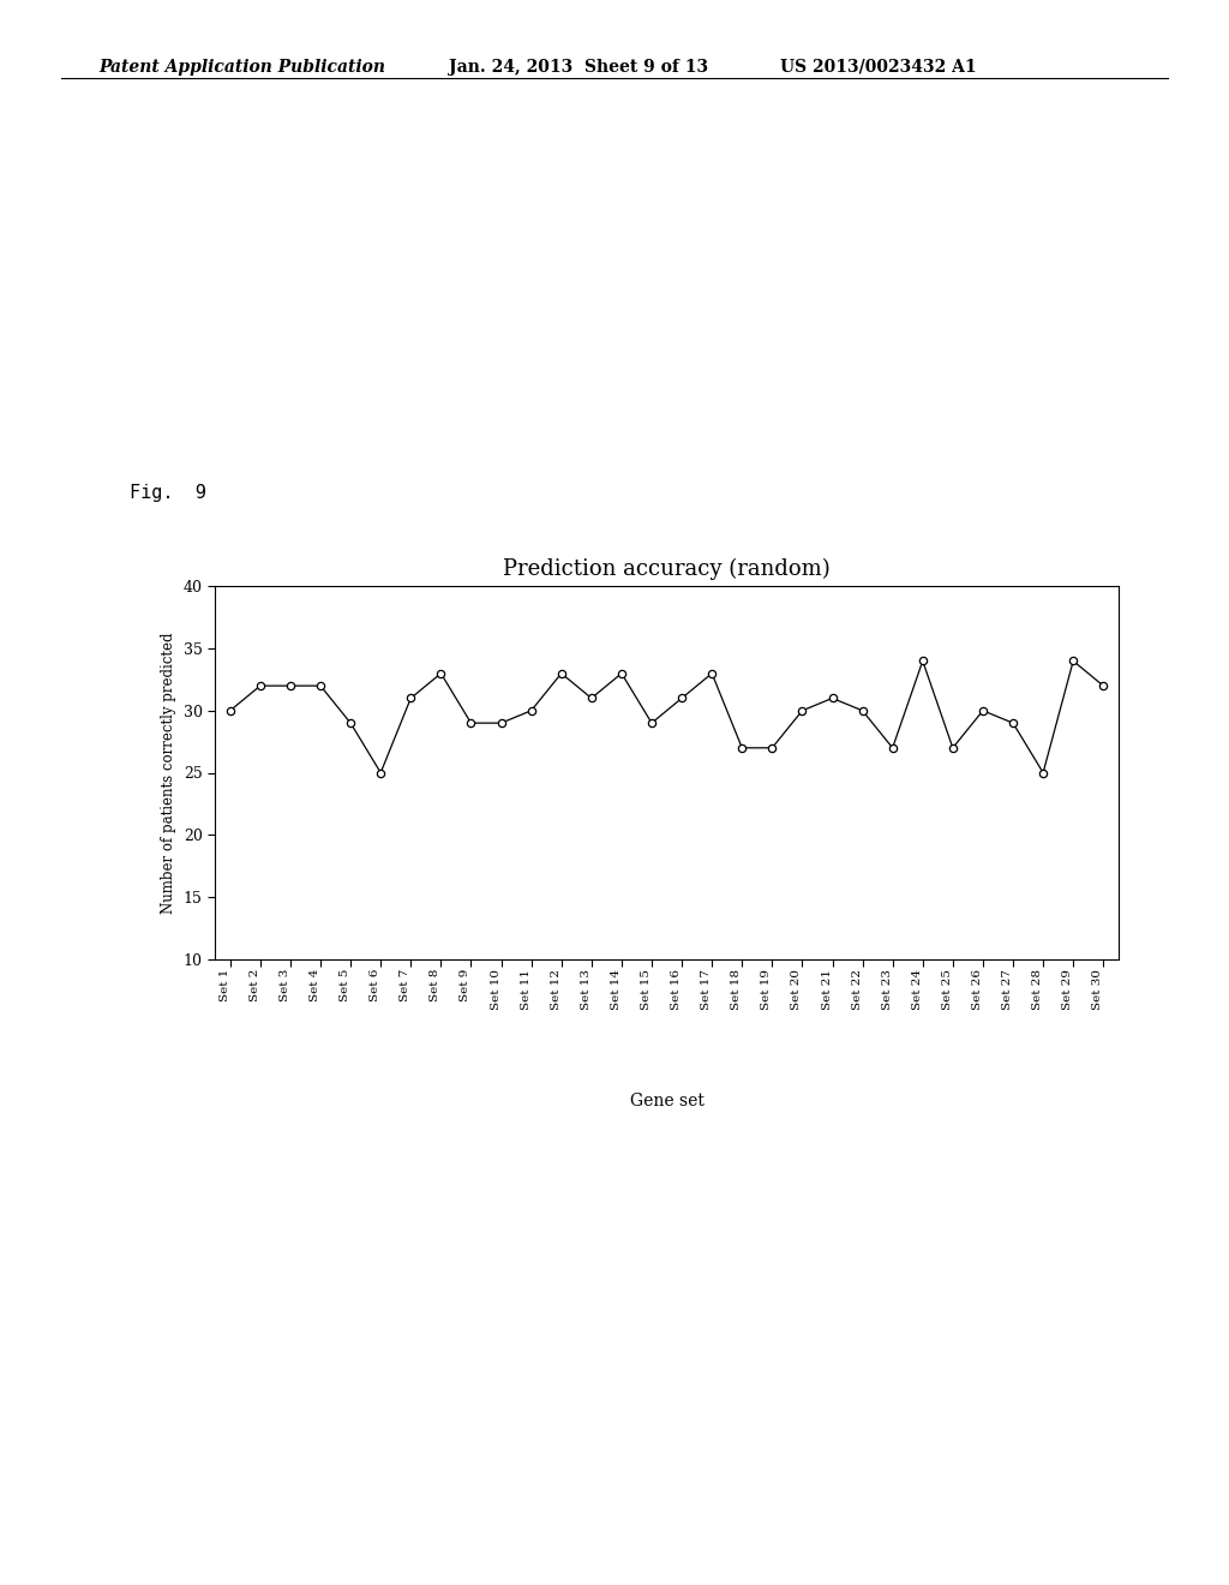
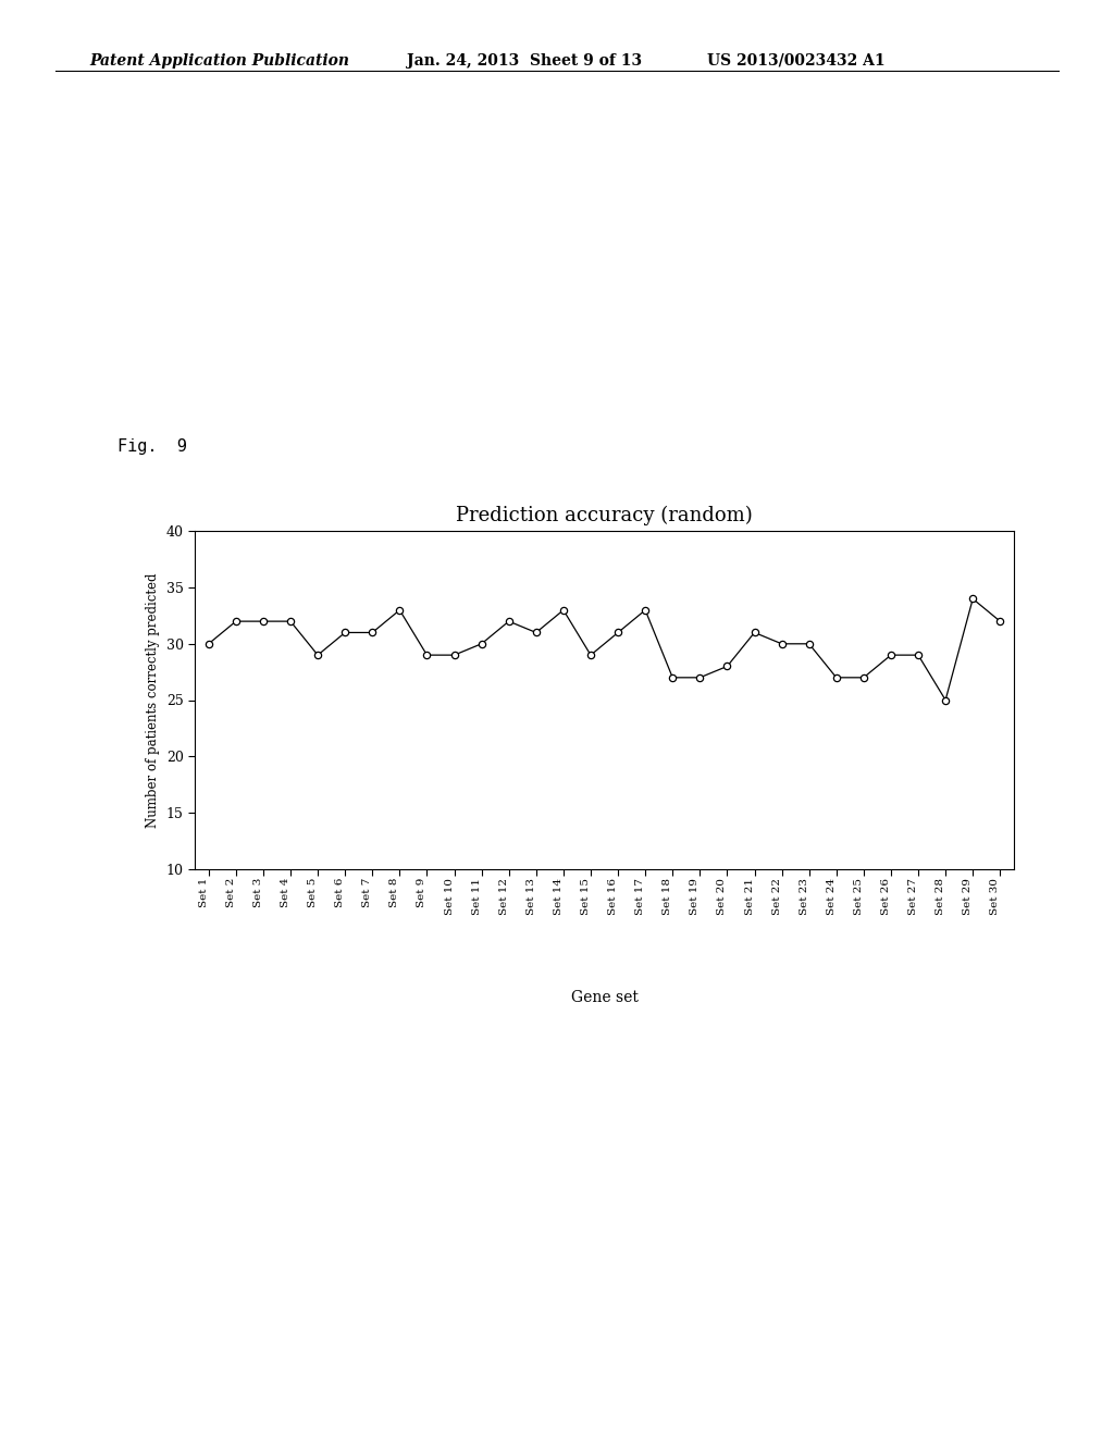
Set 6: 25 -> 31
Set 12: 33 -> 32
Set 20: 30 -> 28
Set 23: 27 -> 30
Set 24: 34 -> 27
Set 26: 30 -> 29
